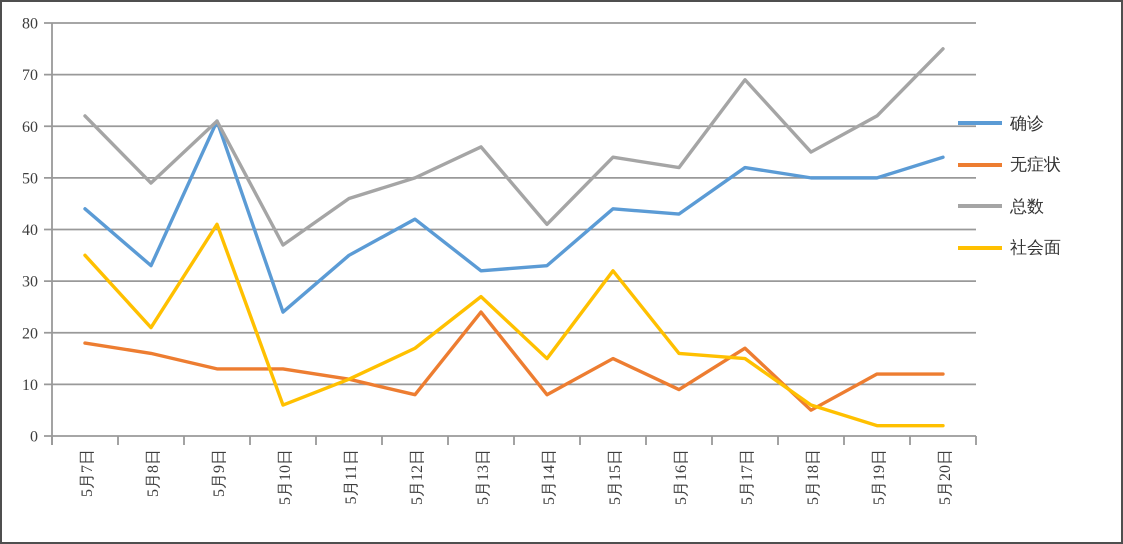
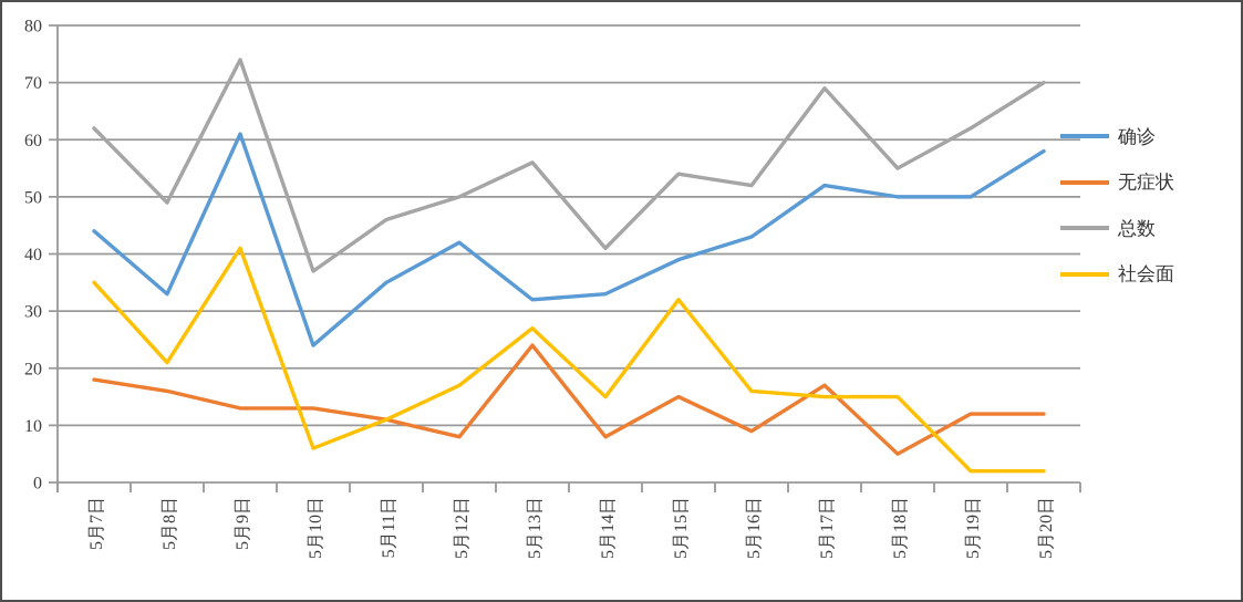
总数/5月9日: 61 -> 74
确诊/5月15日: 44 -> 39
社会面/5月18日: 6 -> 15
确诊/5月20日: 54 -> 58
总数/5月20日: 75 -> 70
